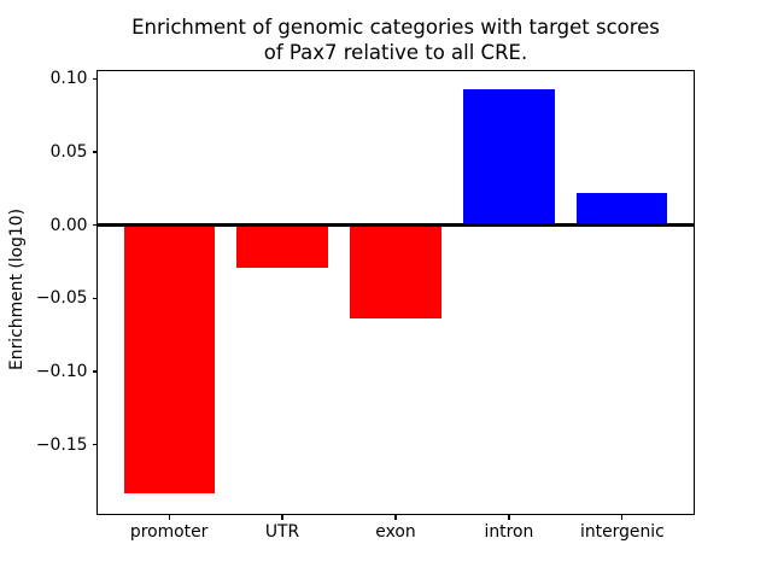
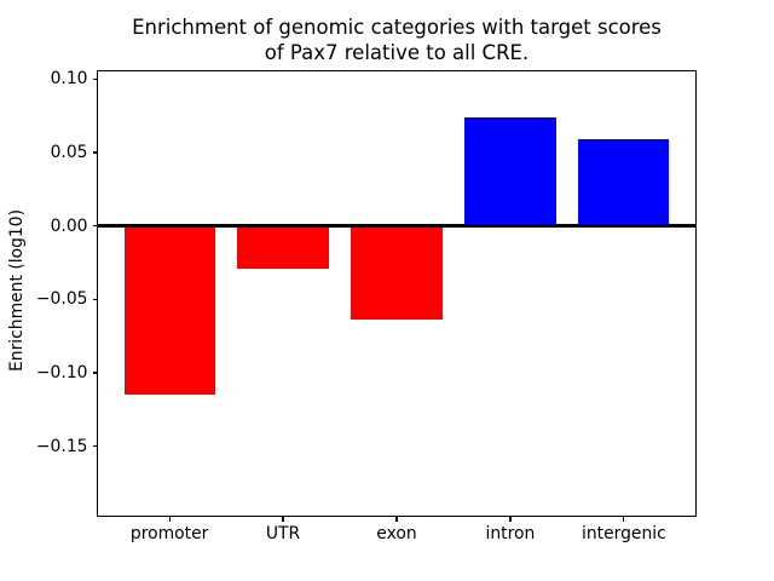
promoter: -0.183 -> -0.115
intron: 0.093 -> 0.074
intergenic: 0.022 -> 0.059
